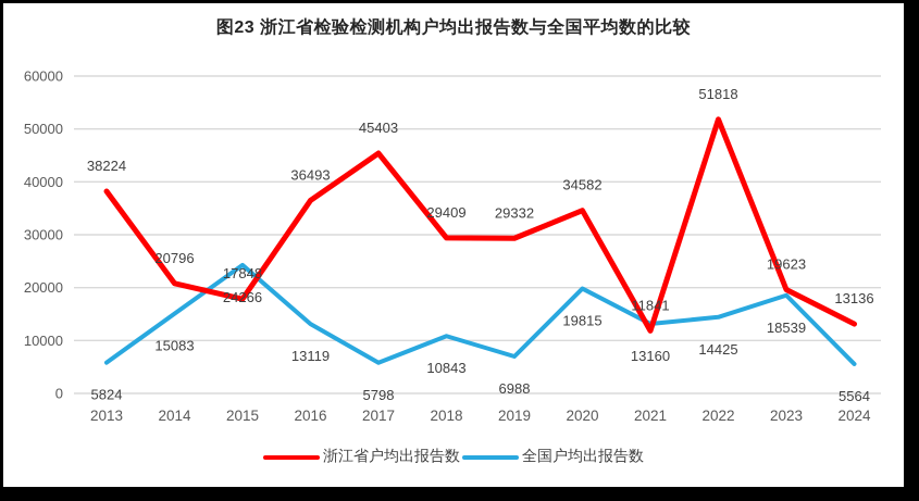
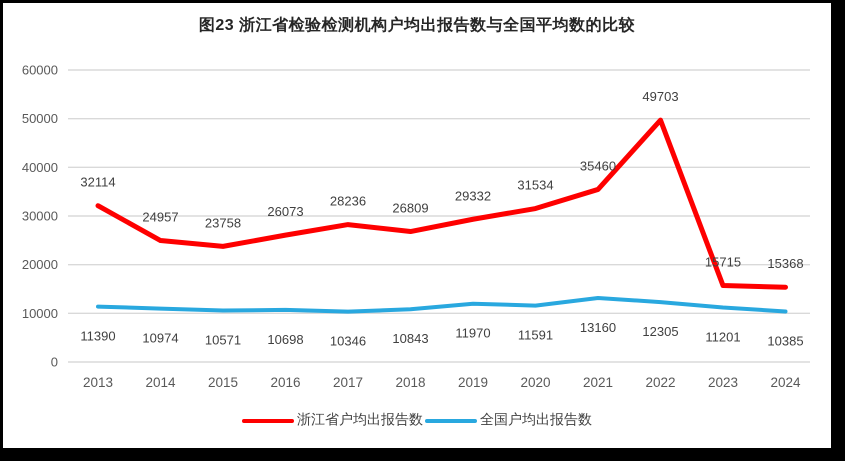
浙江省户均出报告数/2013: 38224 -> 32114
全国户均出报告数/2013: 5824 -> 11390
浙江省户均出报告数/2014: 20796 -> 24957
全国户均出报告数/2014: 15083 -> 10974
浙江省户均出报告数/2015: 17848 -> 23758
全国户均出报告数/2015: 24266 -> 10571
浙江省户均出报告数/2016: 36493 -> 26073
全国户均出报告数/2016: 13119 -> 10698
浙江省户均出报告数/2017: 45403 -> 28236
全国户均出报告数/2017: 5798 -> 10346
浙江省户均出报告数/2018: 29409 -> 26809
全国户均出报告数/2019: 6988 -> 11970
浙江省户均出报告数/2020: 34582 -> 31534
全国户均出报告数/2020: 19815 -> 11591
浙江省户均出报告数/2021: 11841 -> 35460
浙江省户均出报告数/2022: 51818 -> 49703
全国户均出报告数/2022: 14425 -> 12305
浙江省户均出报告数/2023: 19623 -> 15715
全国户均出报告数/2023: 18539 -> 11201
浙江省户均出报告数/2024: 13136 -> 15368
全国户均出报告数/2024: 5564 -> 10385
